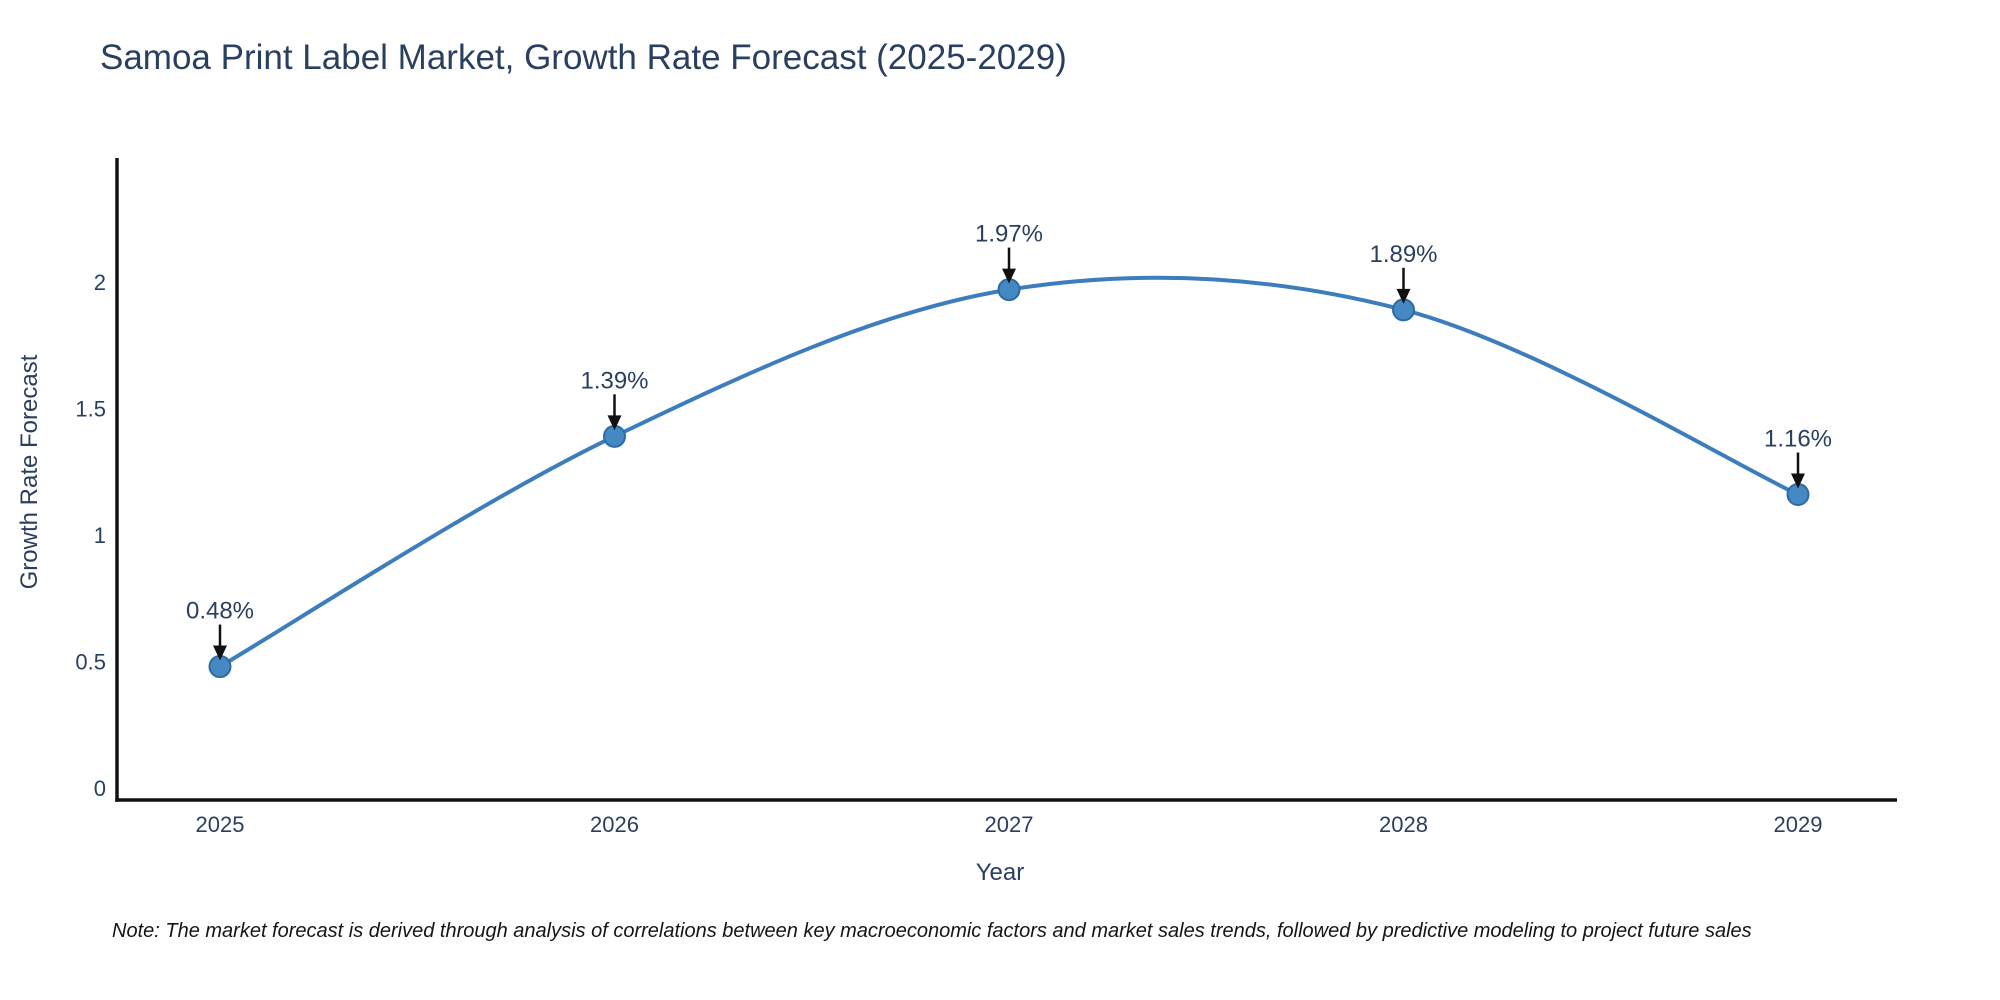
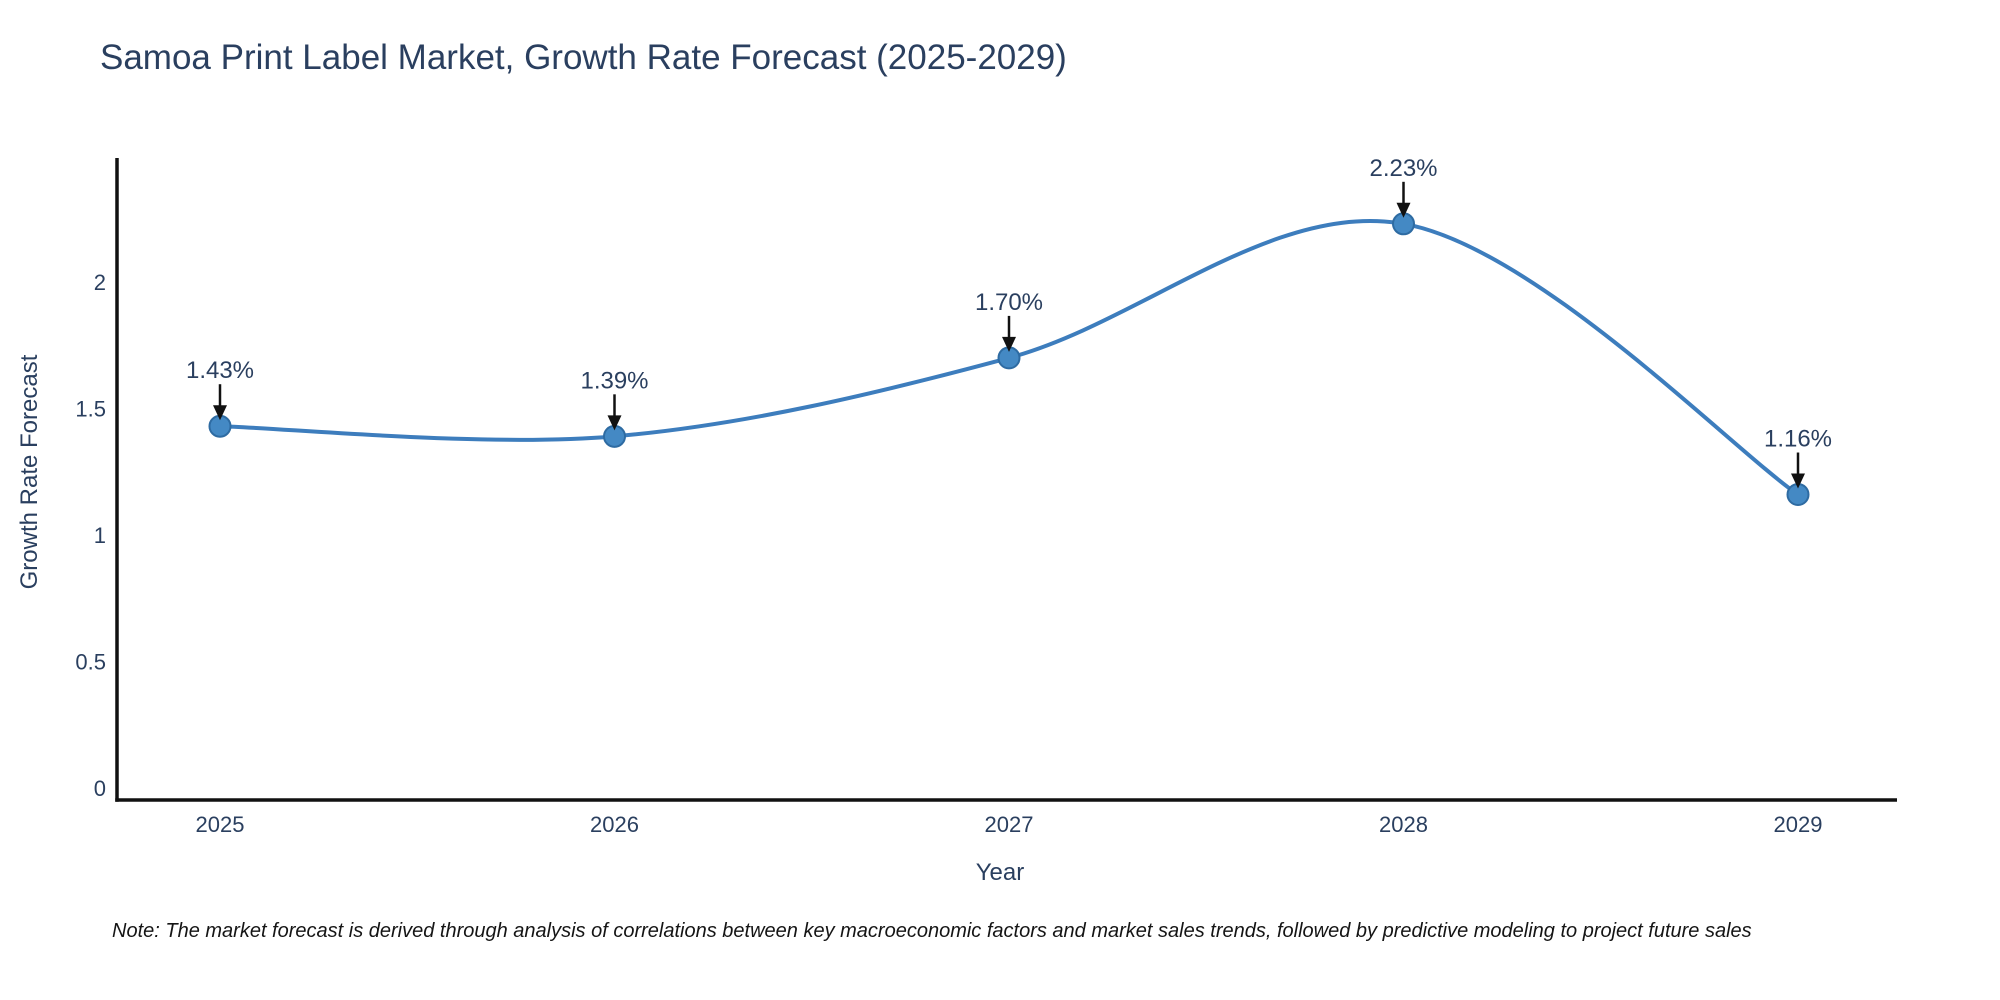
2025: 0.48% -> 1.43%
2027: 1.97% -> 1.70%
2028: 1.89% -> 2.23%
